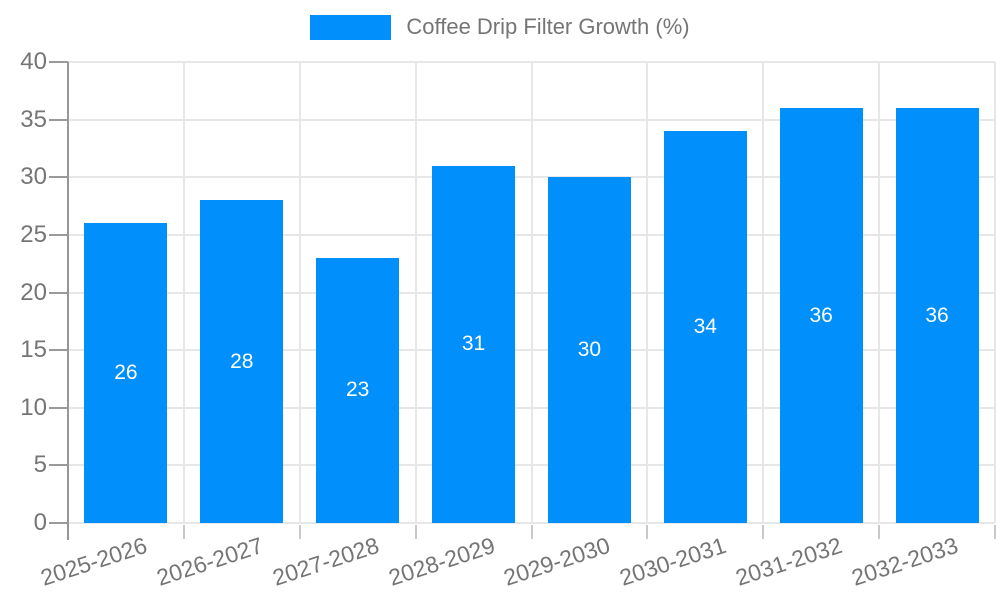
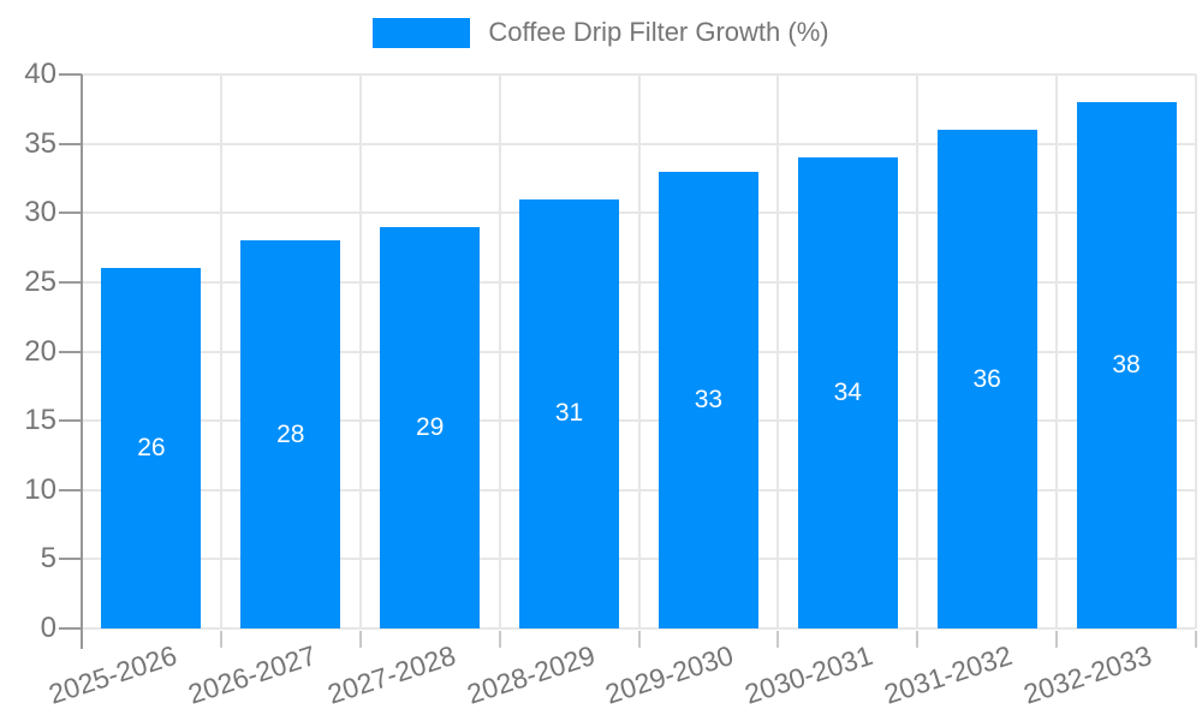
2027-2028: 23 -> 29
2029-2030: 30 -> 33
2032-2033: 36 -> 38
